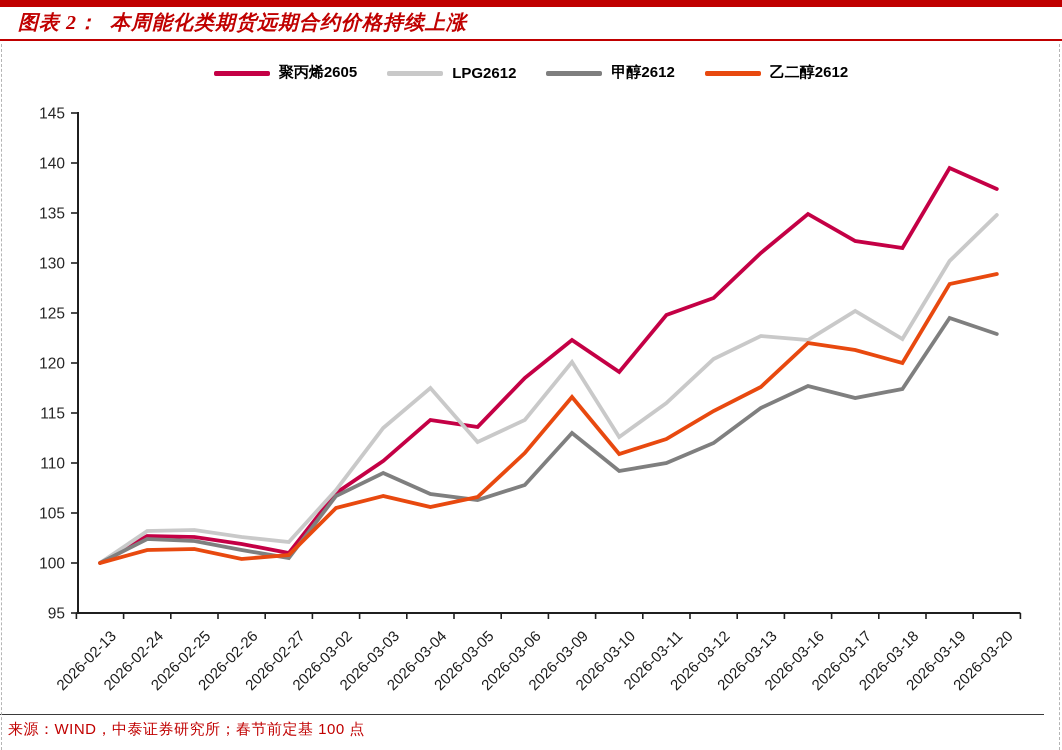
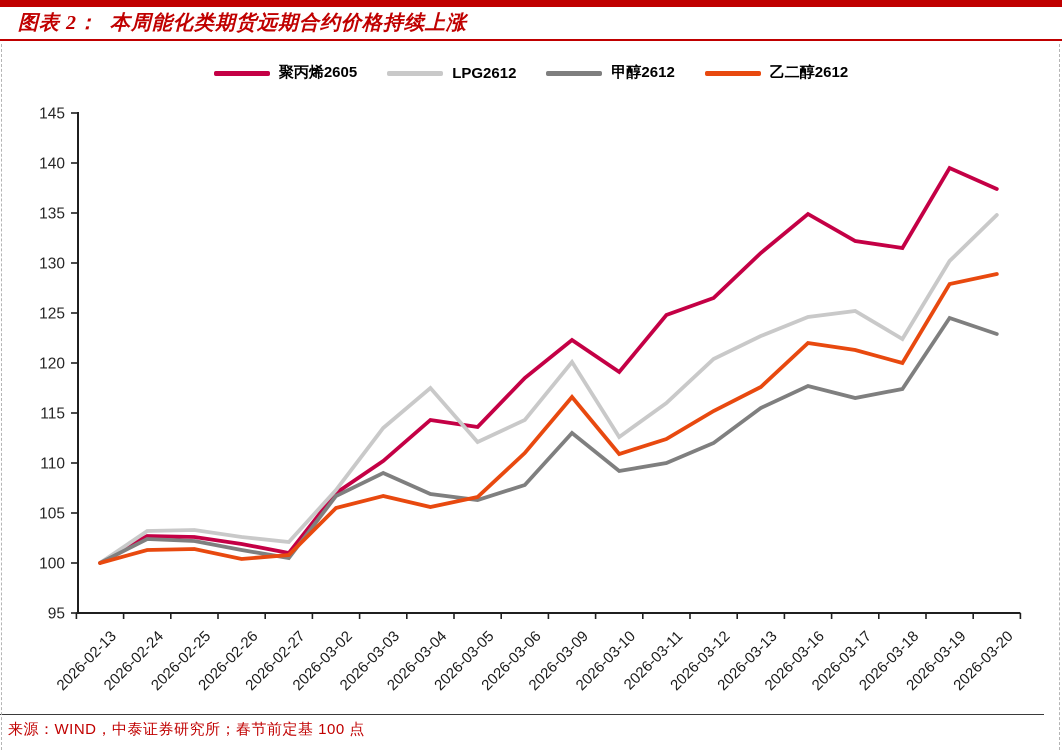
LPG2612/2026-03-16: 122.3 -> 124.6
